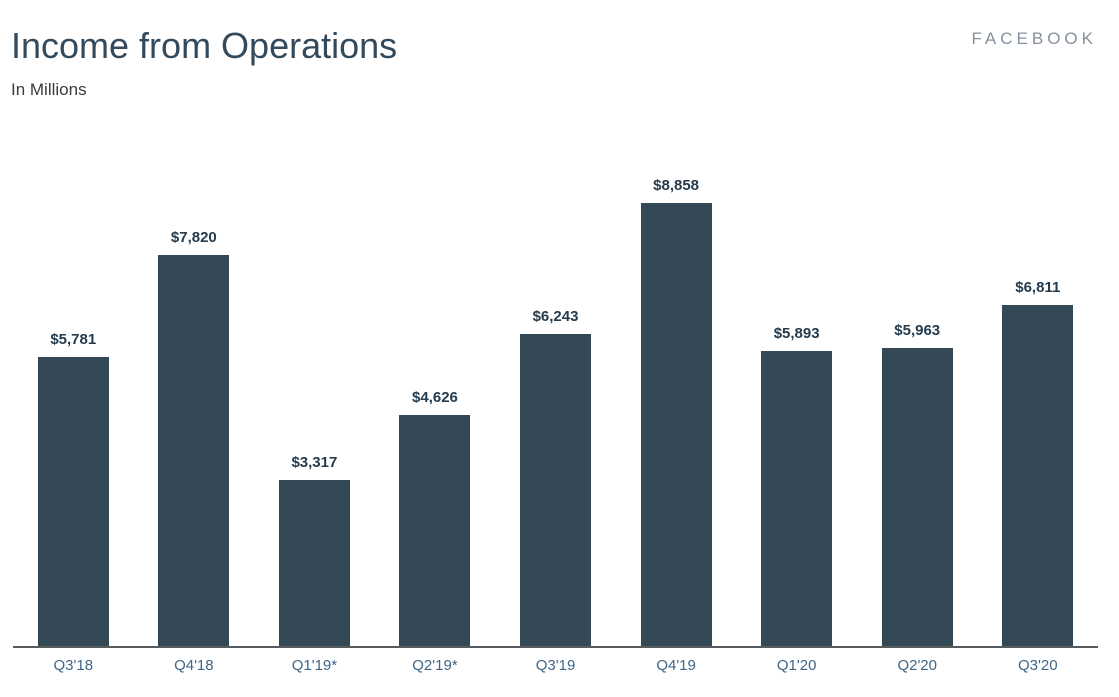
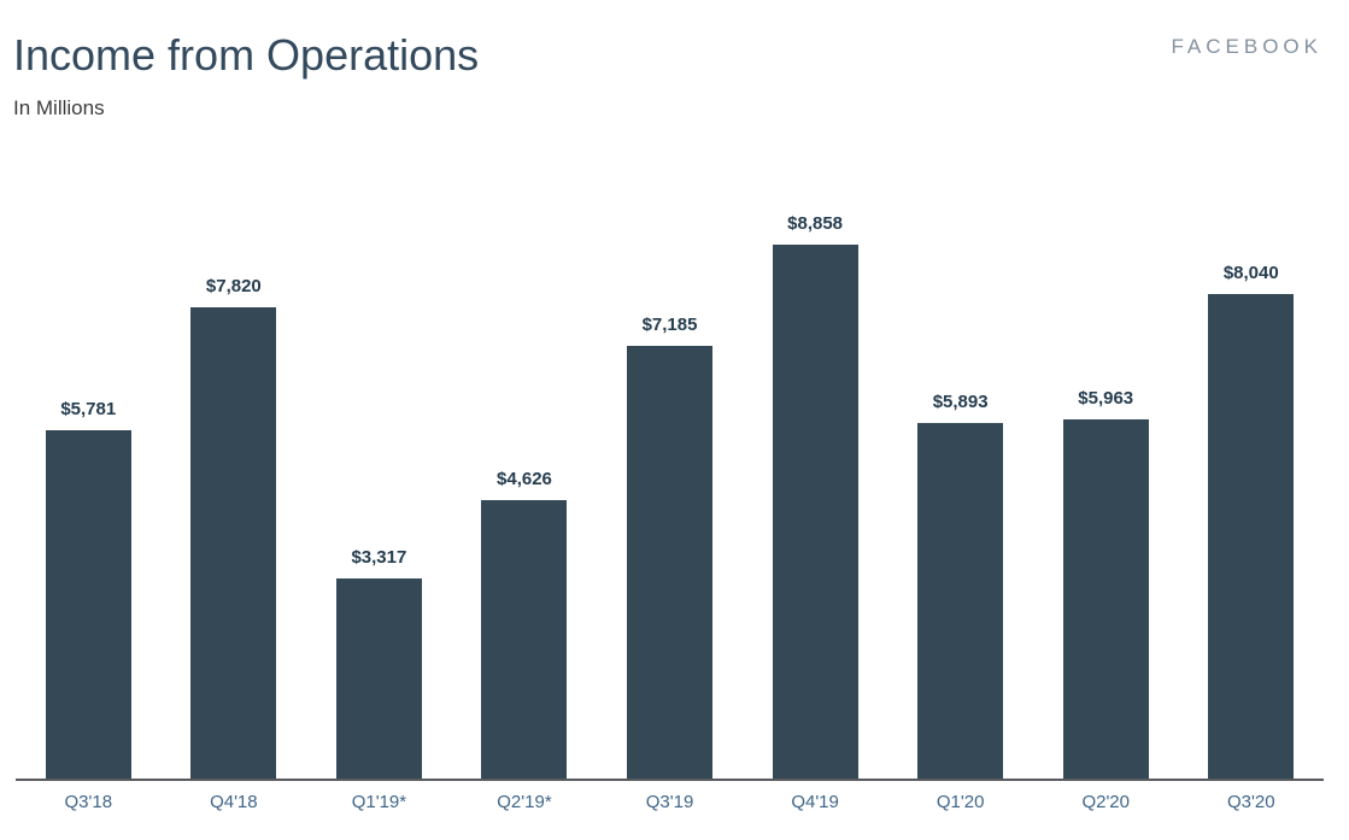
Q3'19: $6,243 -> $7,185
Q3'20: $6,811 -> $8,040
